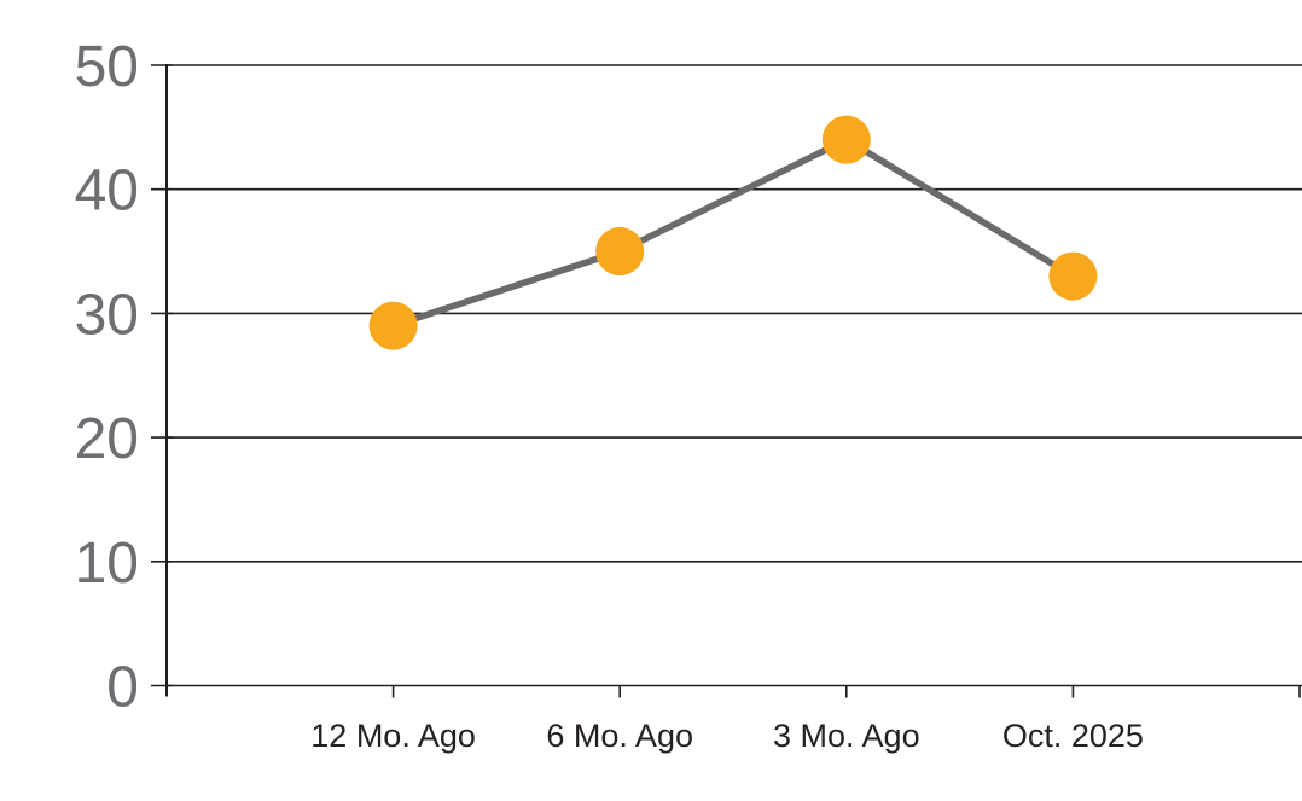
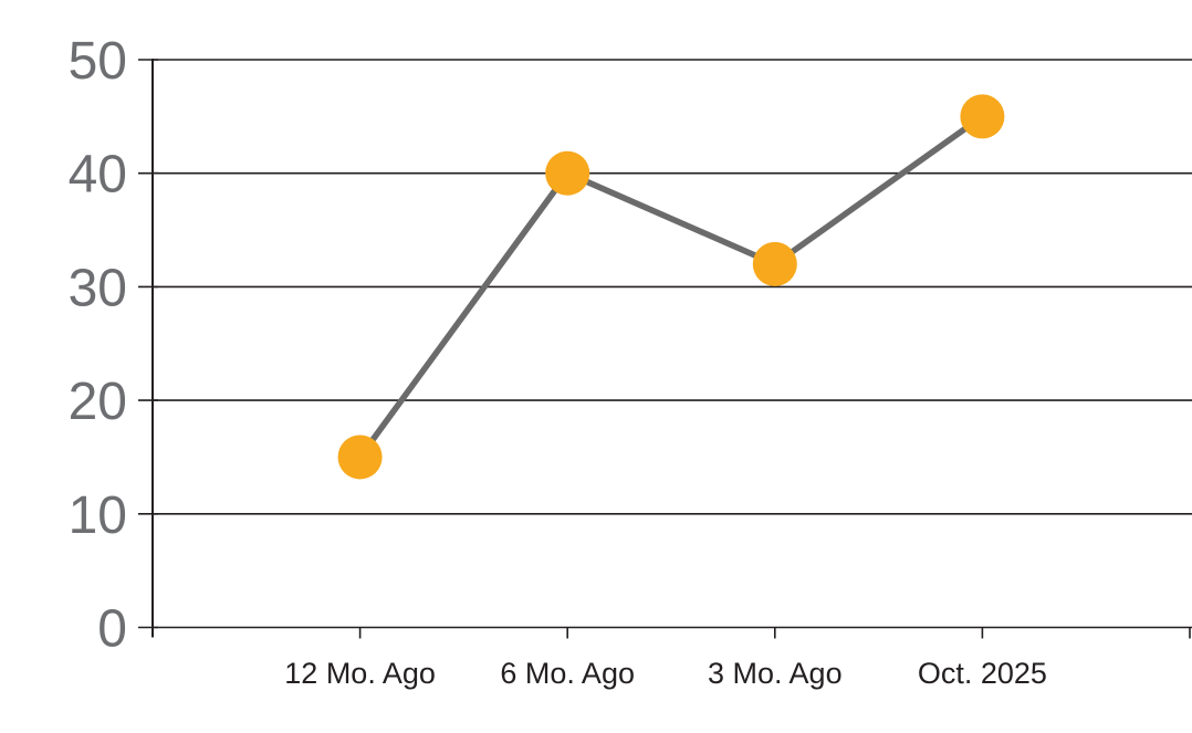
12 Mo. Ago: 29 -> 15
6 Mo. Ago: 35 -> 40
3 Mo. Ago: 44 -> 32
Oct. 2025: 33 -> 45
